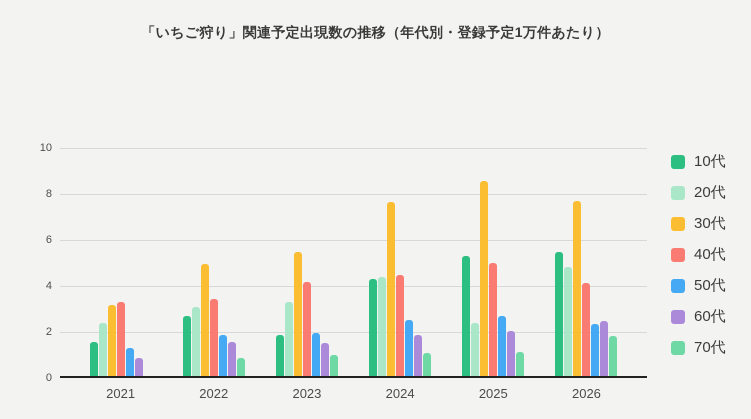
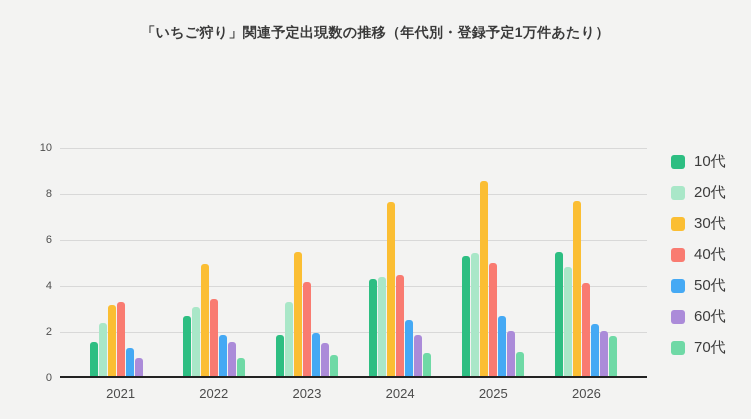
20代/2025: 2.3 -> 5.3
60代/2026: 2.4 -> 1.9
